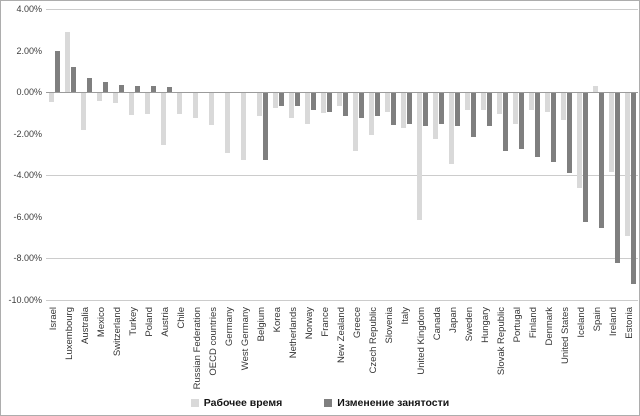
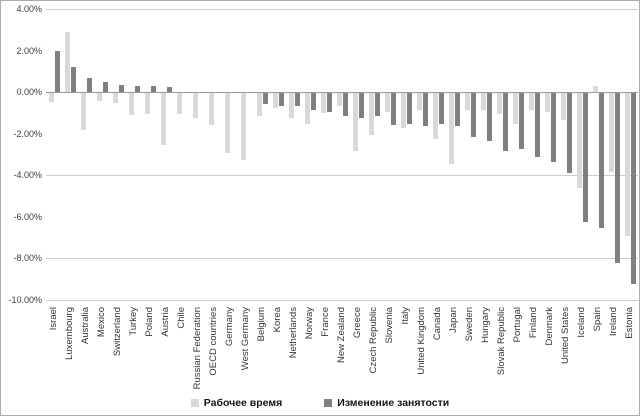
Изменение занятости/Belgium: -3.2% -> -0.6%
Рабочее время/United Kingdom: -6.1% -> -0.8%
Изменение занятости/Hungary: -1.6% -> -2.3%
